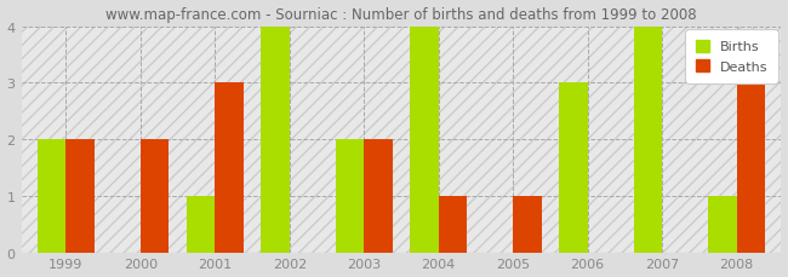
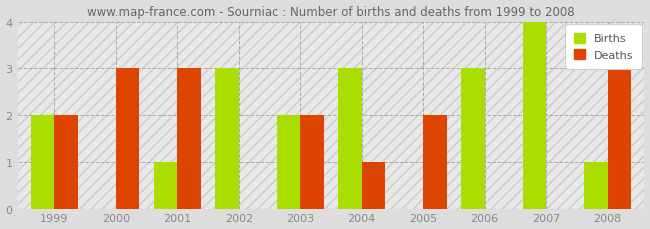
Deaths/2000: 2 -> 3
Births/2002: 4 -> 3
Births/2004: 4 -> 3
Deaths/2005: 1 -> 2
